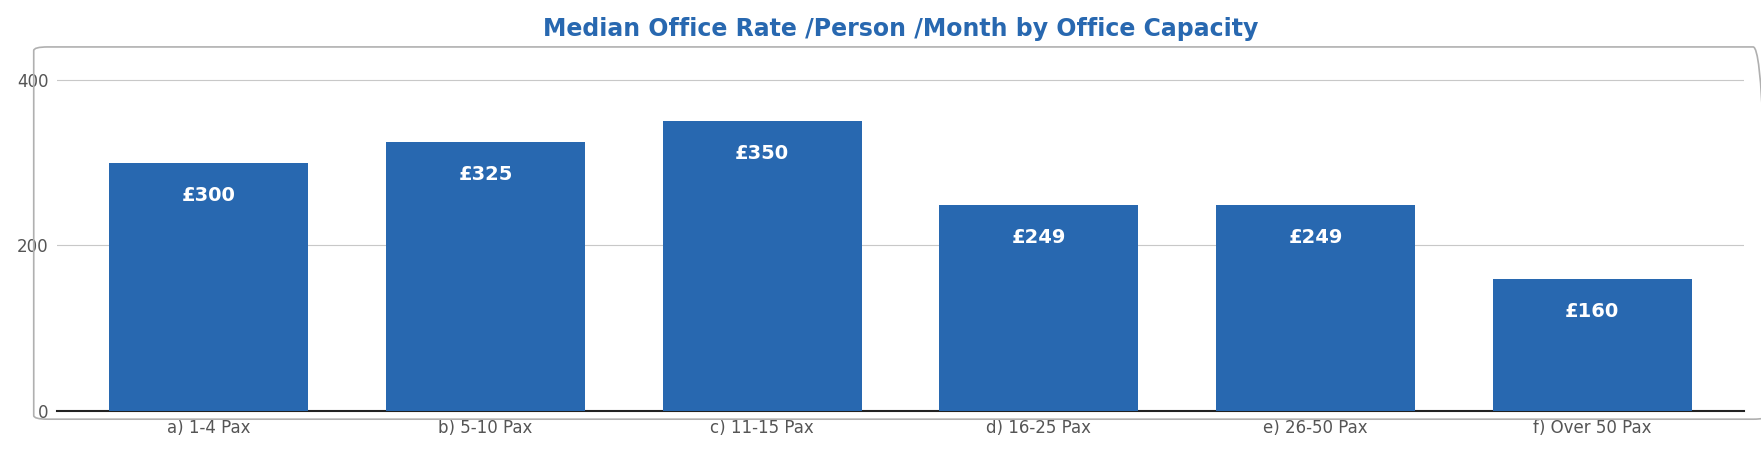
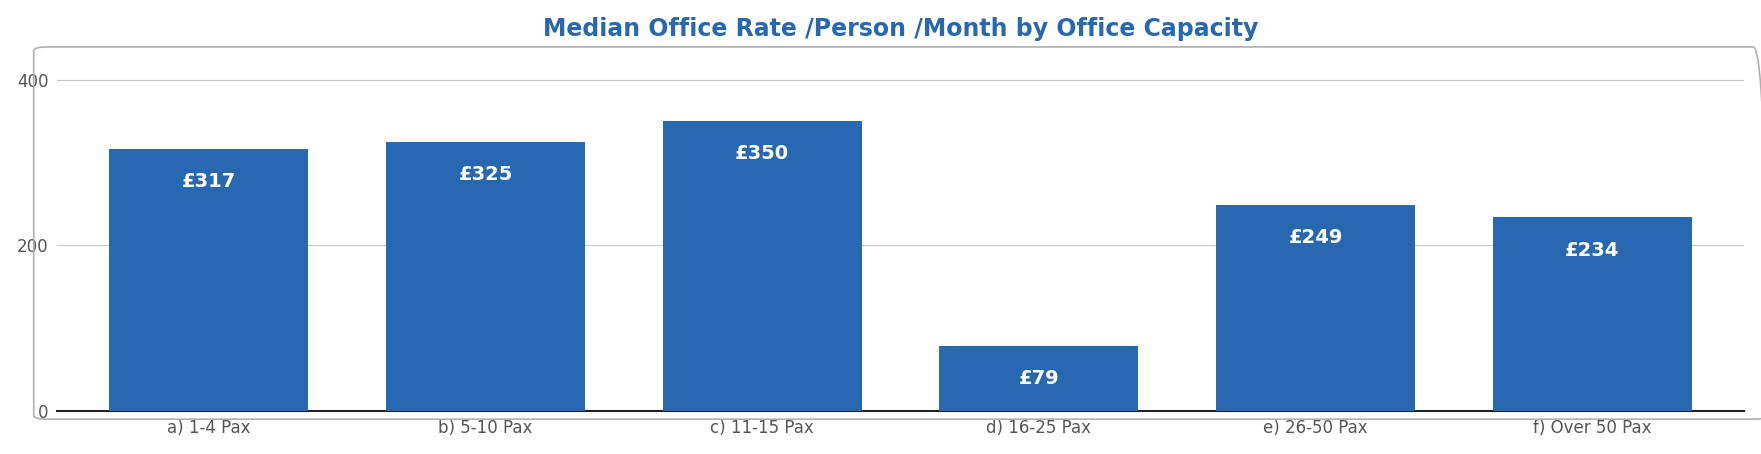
a) 1-4 Pax: £300 -> £317
d) 16-25 Pax: £249 -> £79
f) Over 50 Pax: £160 -> £234
